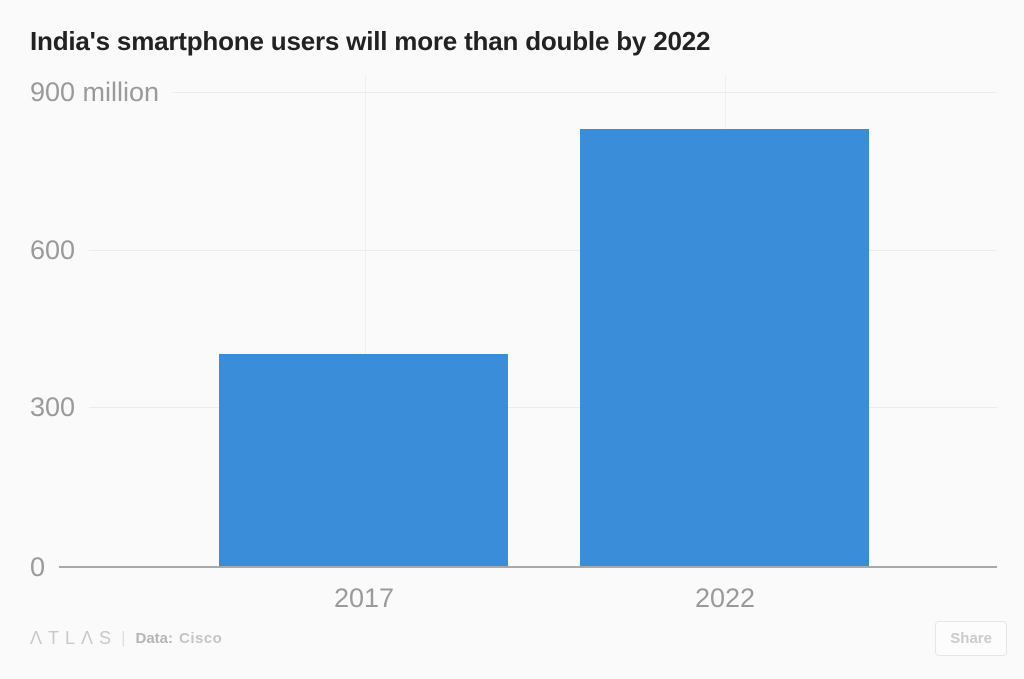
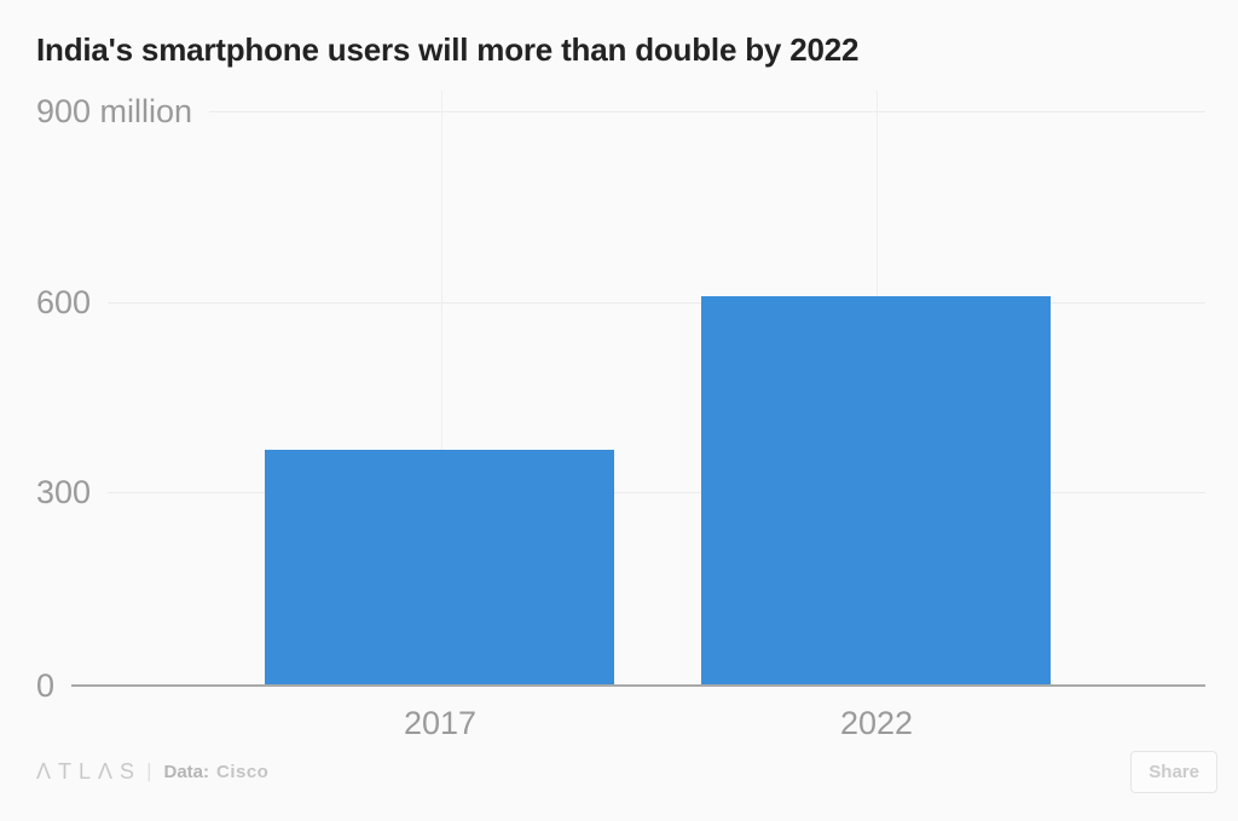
2017: 400 -> 370
2022: 830 -> 610
